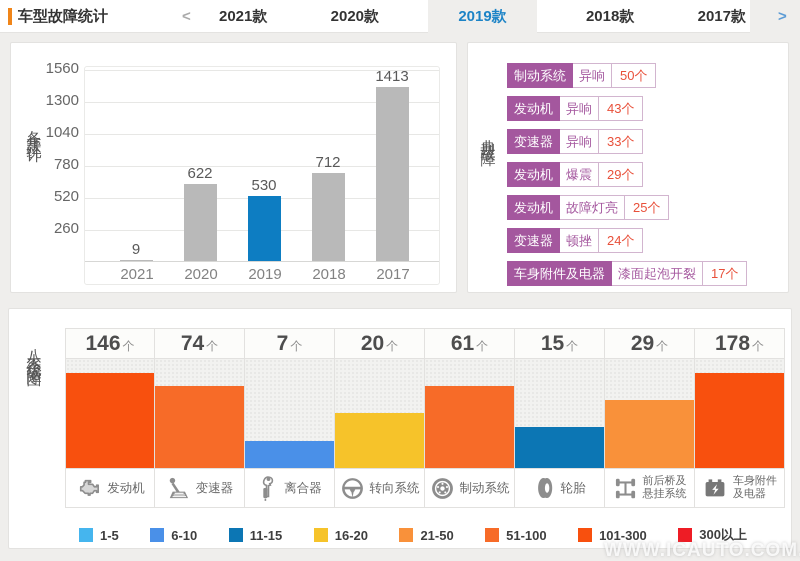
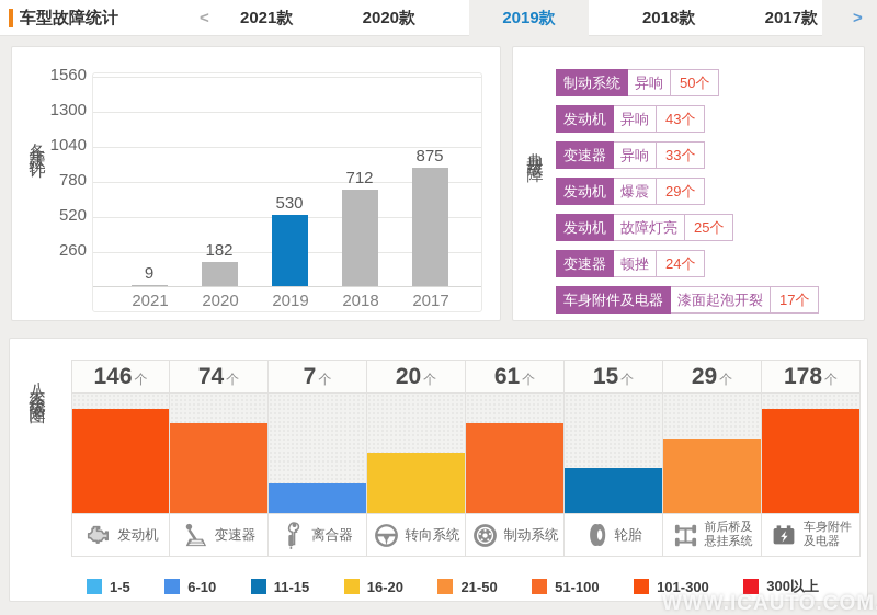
各年款统计/2020: 622 -> 182
各年款统计/2017: 1413 -> 875
